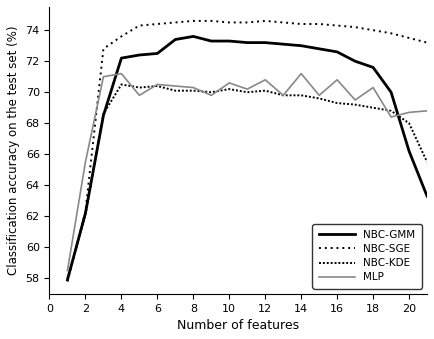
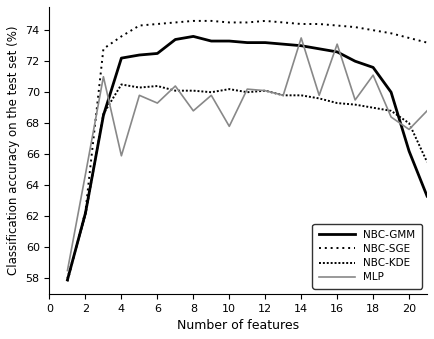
MLP/2: 65.5 -> 64.7
MLP/4: 71.2 -> 65.9
MLP/6: 70.5 -> 69.3
MLP/8: 70.3 -> 68.8
MLP/10: 70.6 -> 67.8
MLP/12: 70.8 -> 70.1
MLP/14: 71.2 -> 73.5
MLP/16: 70.8 -> 73.1
MLP/18: 70.3 -> 71.1
MLP/20: 68.7 -> 67.6
